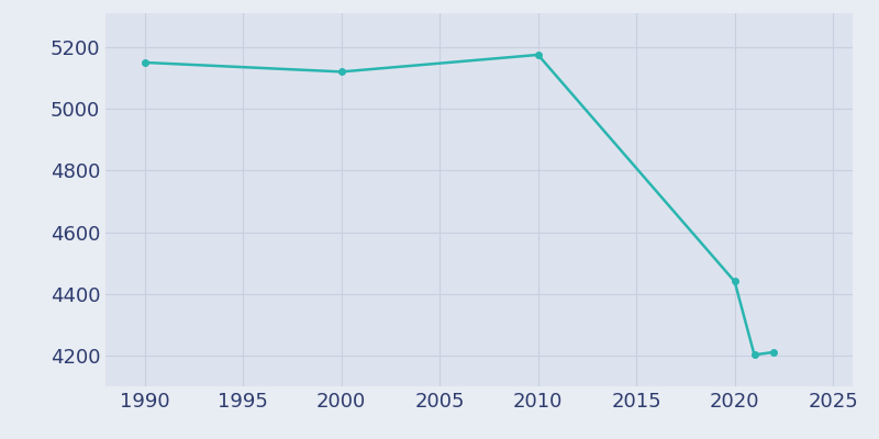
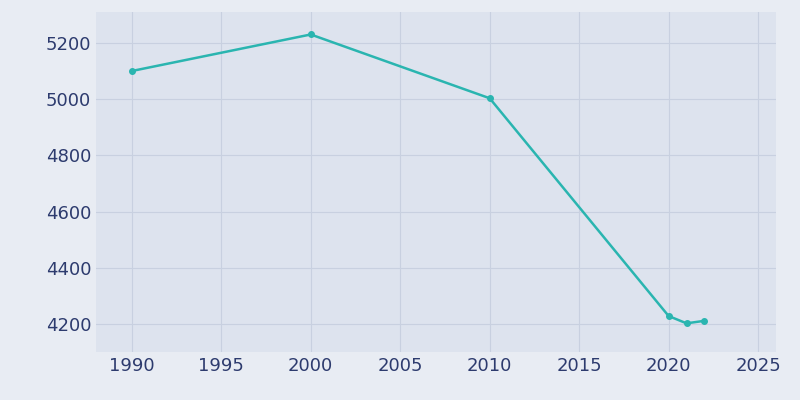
1990: 5150 -> 5100
2000: 5120 -> 5230
2010: 5175 -> 5003
2020: 4440 -> 4228
